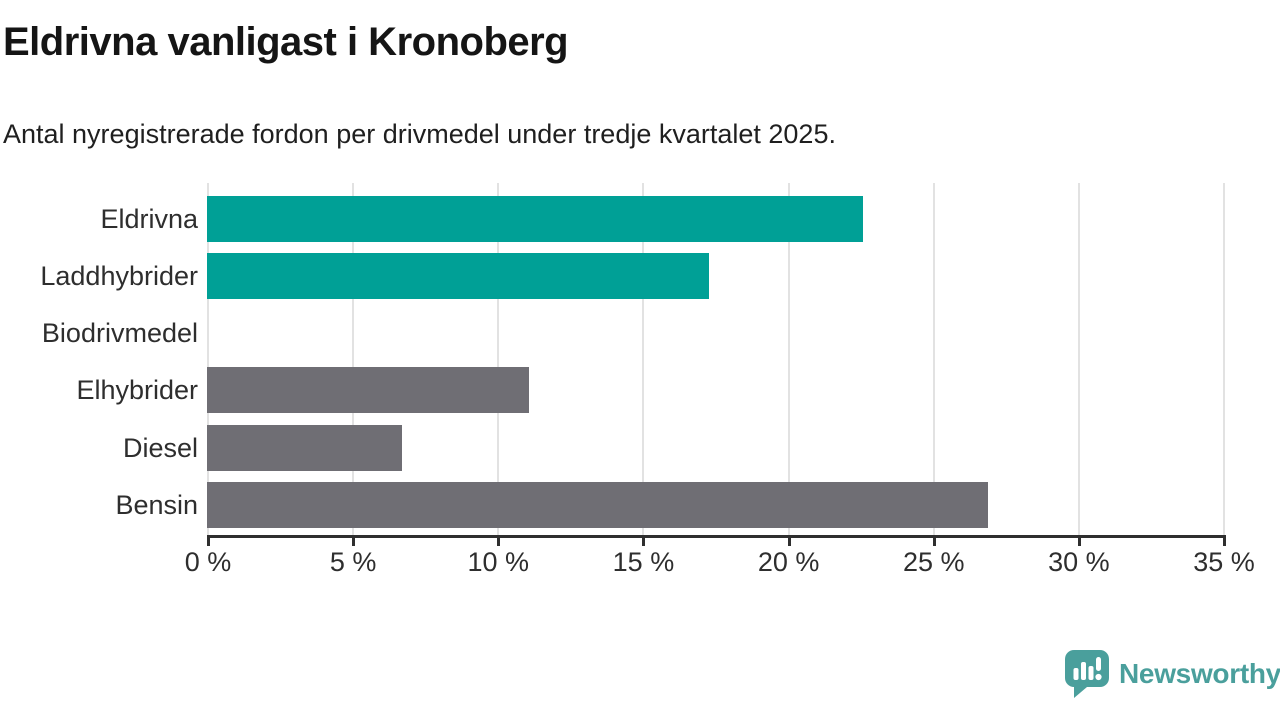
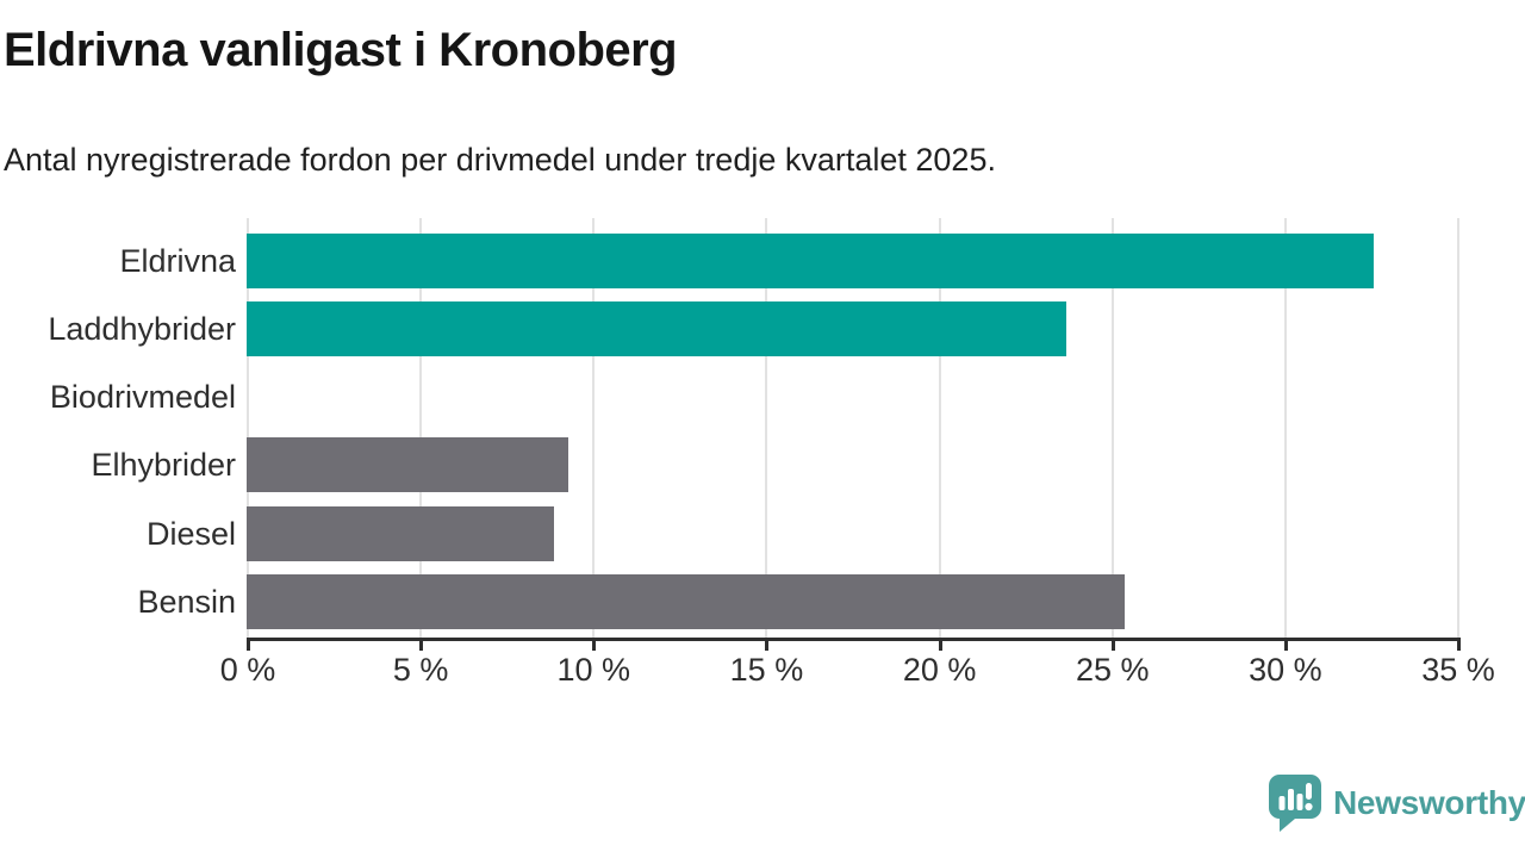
Eldrivna: 22.6% -> 32.6%
Laddhybrider: 17.3% -> 23.7%
Elhybrider: 11.1% -> 9.3%
Diesel: 6.7% -> 8.9%
Bensin: 26.9% -> 25.4%
